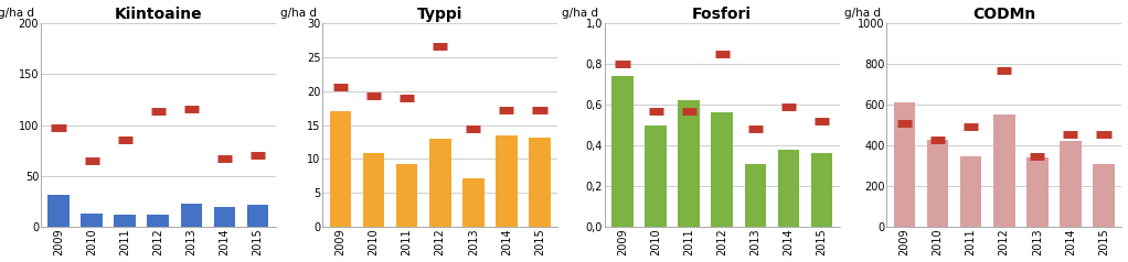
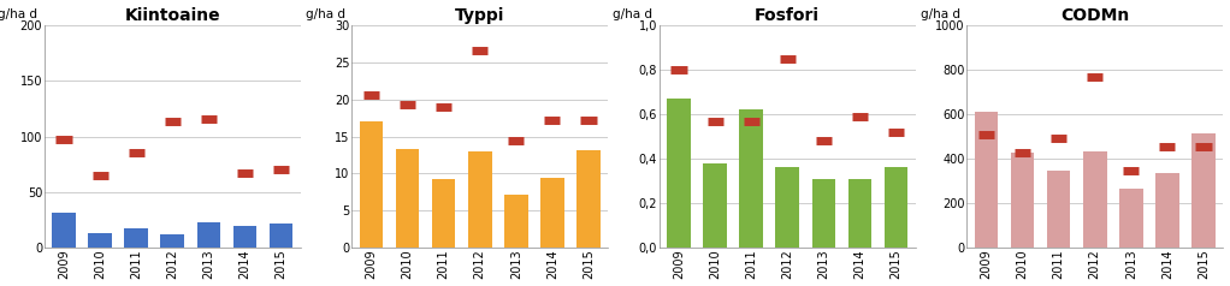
Kiintoaine/2011: 12 -> 18
Typpi/2010: 10.8 -> 13.3
Typpi/2014: 13.4 -> 9.5
Fosfori/2009: 0,74 -> 0,67
Fosfori/2010: 0,50 -> 0,38
Fosfori/2012: 0,56 -> 0,36
Fosfori/2014: 0,38 -> 0,31
CODMn/2012: 550 -> 440
CODMn/2013: 340 -> 260
CODMn/2014: 420 -> 340
CODMn/2015: 310 -> 520
